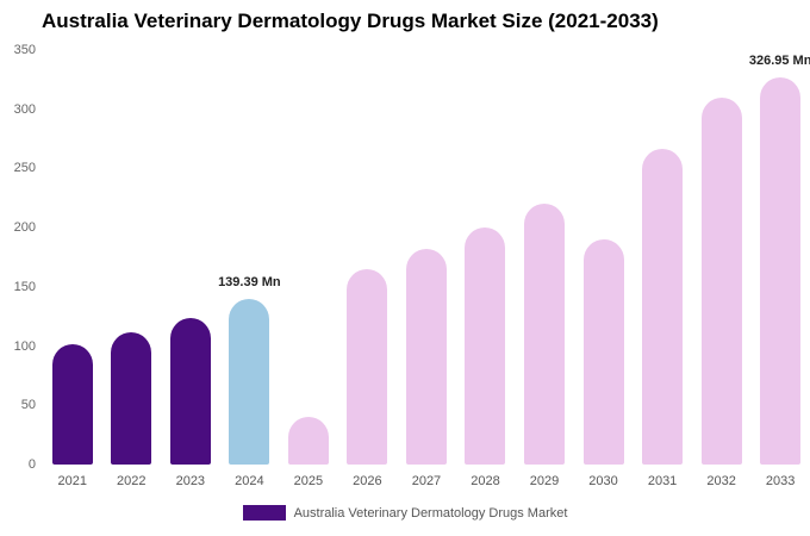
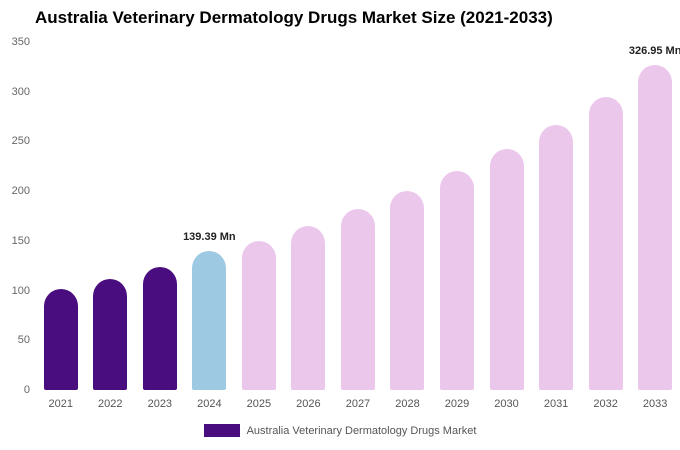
2025: 40 -> 150
2030: 190 -> 240
2032: 310 -> 300
